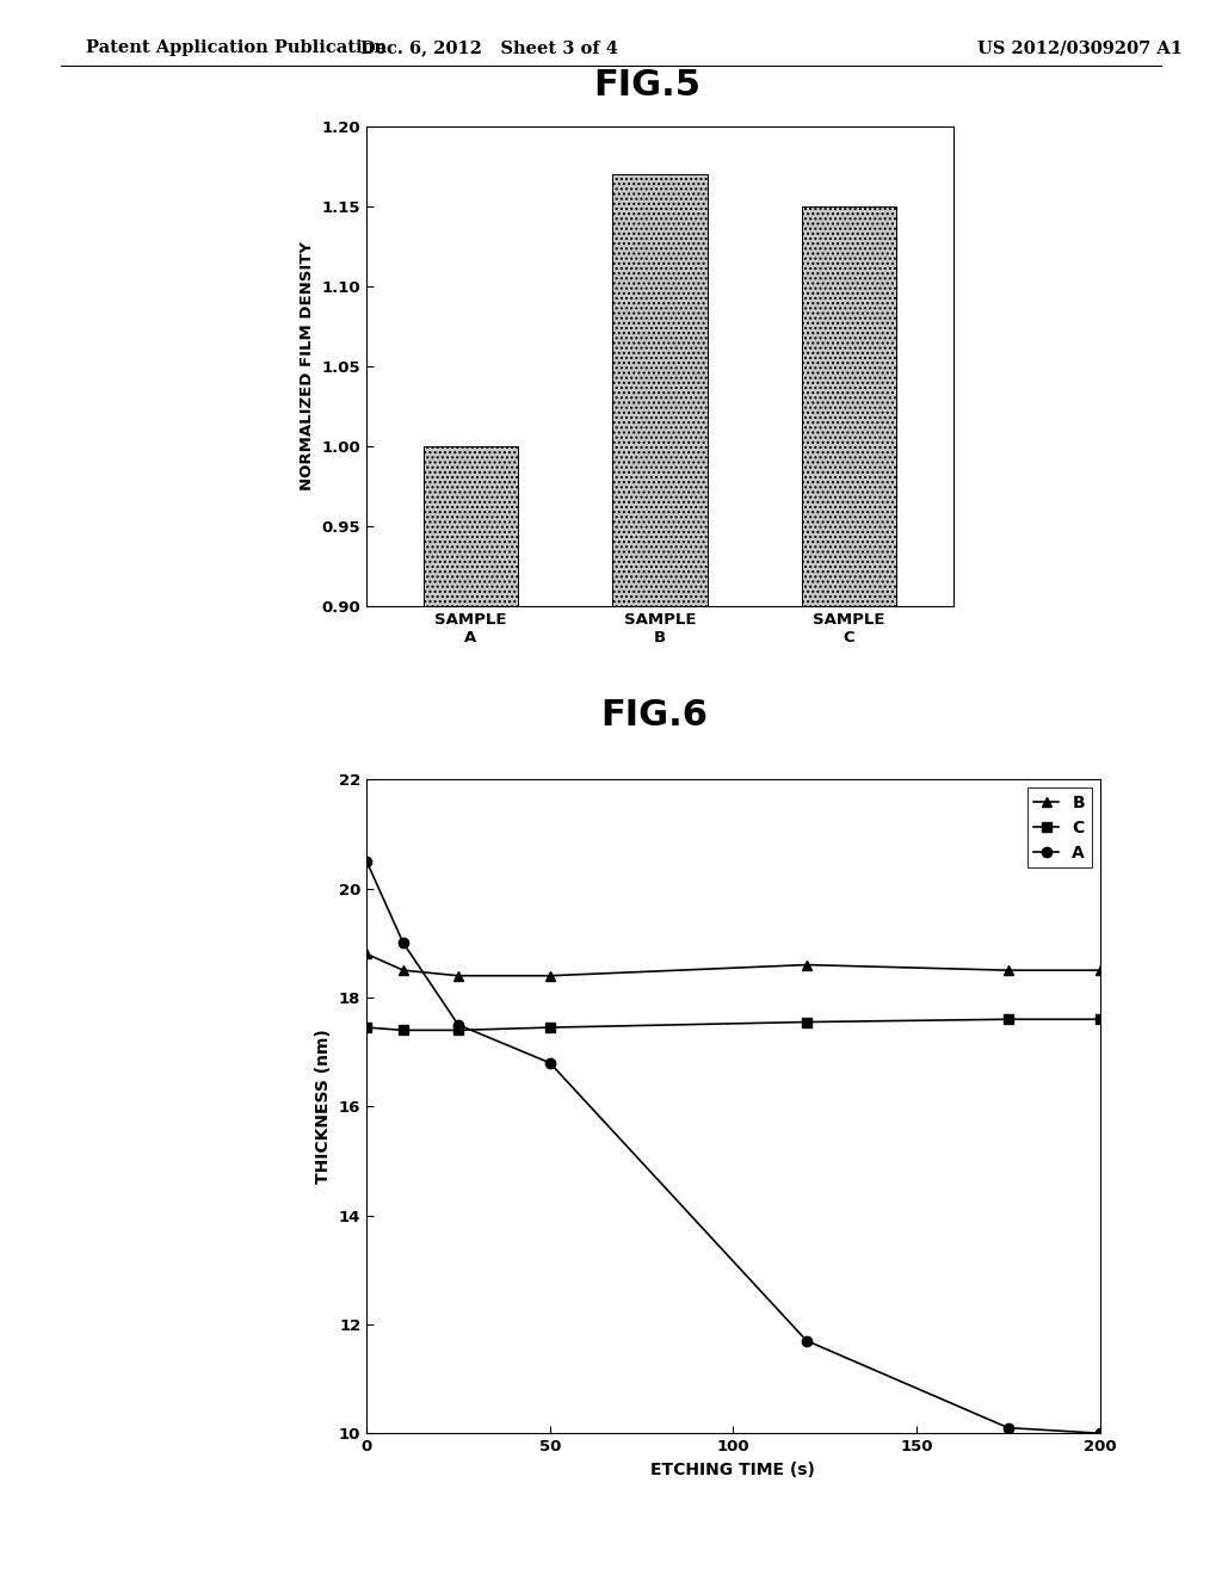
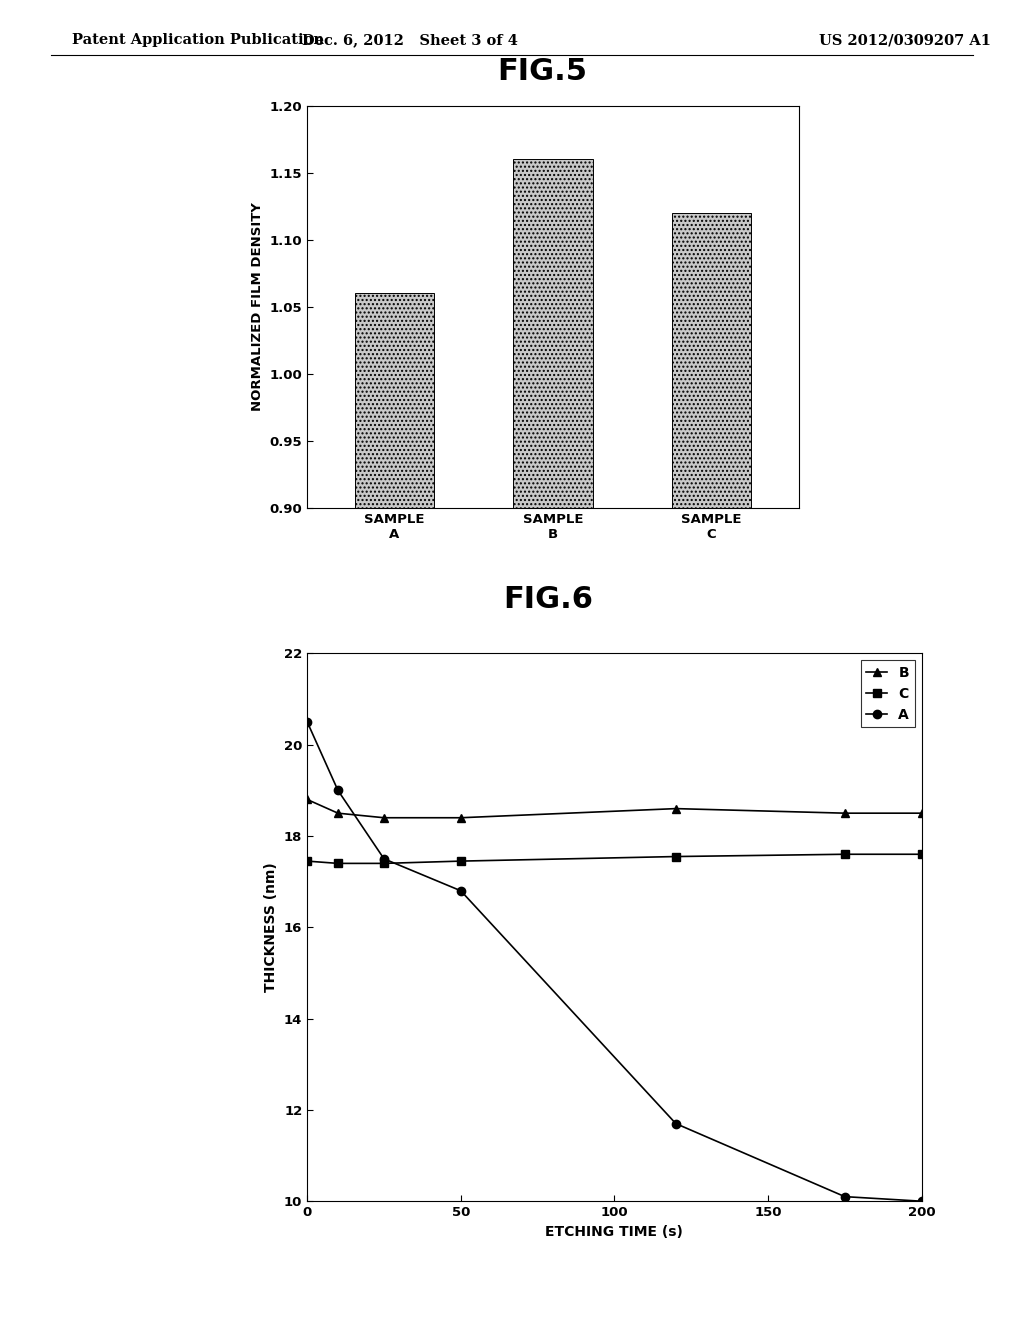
SAMPLE A: 1.00 -> 1.06
SAMPLE B: 1.17 -> 1.16
SAMPLE C: 1.15 -> 1.12
